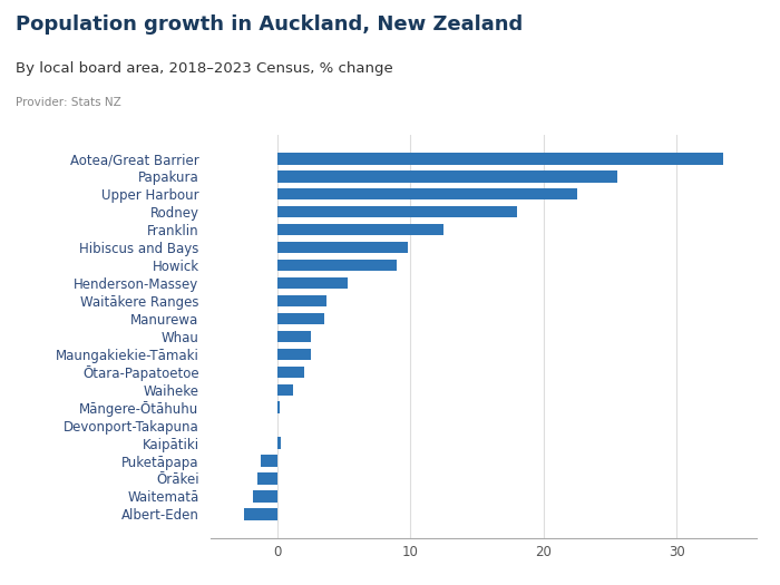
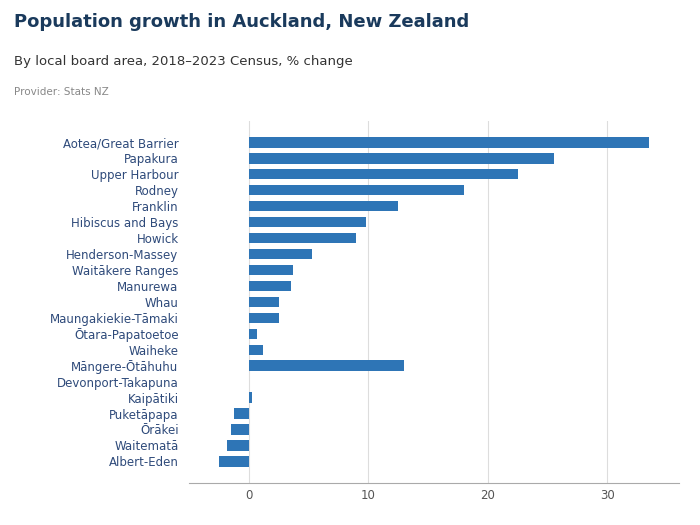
Ōtara-Papatoetoe: 2.0 -> 0.7
Māngere-Ōtāhuhu: 0.1 -> 13.0
